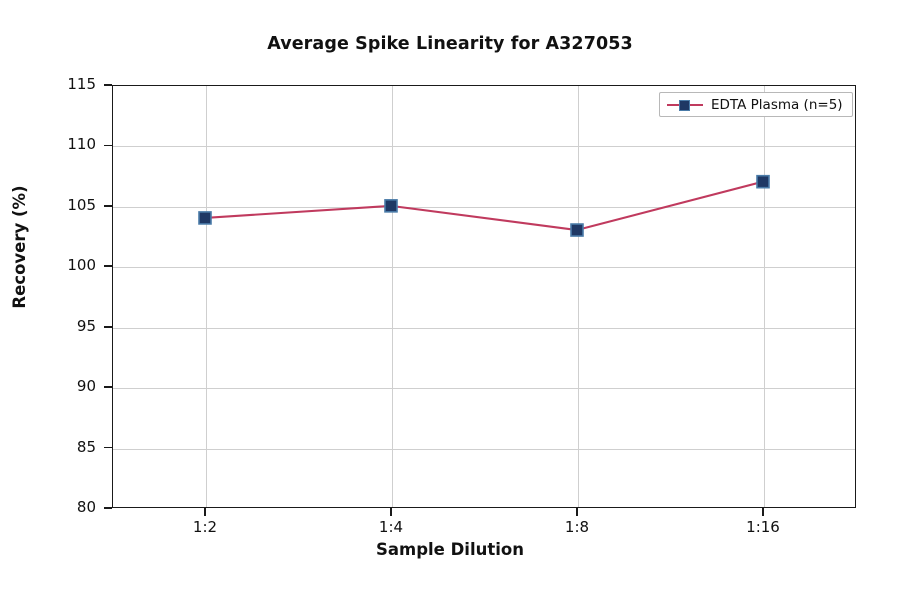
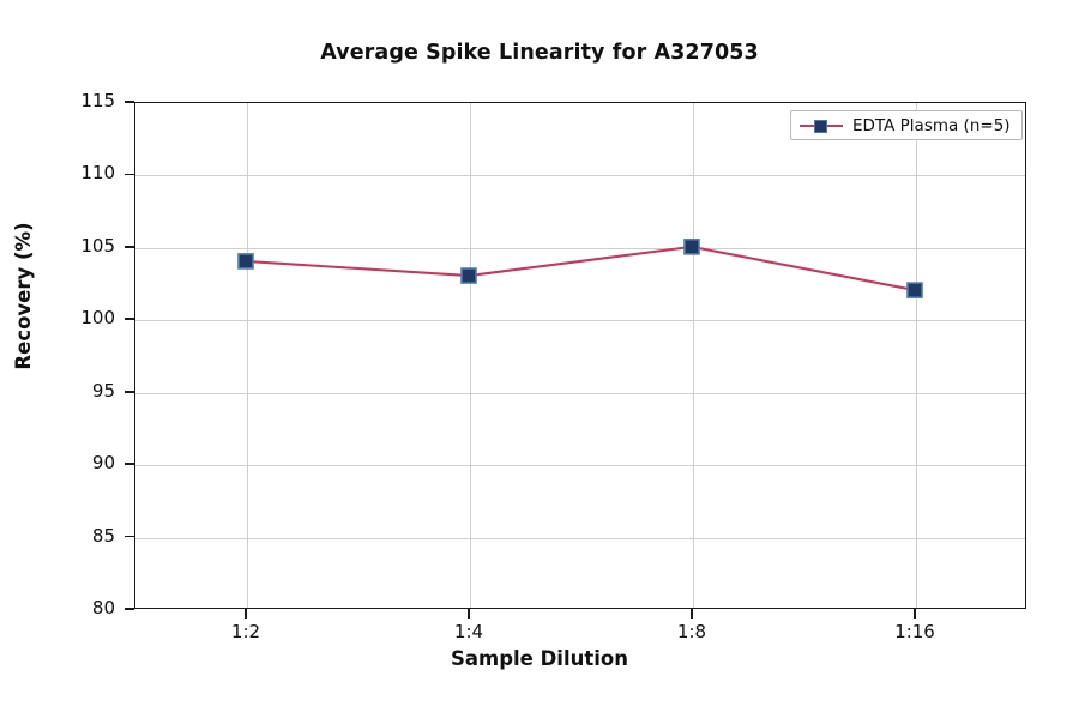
1:4: 105 -> 103
1:8: 103 -> 105
1:16: 107 -> 102
